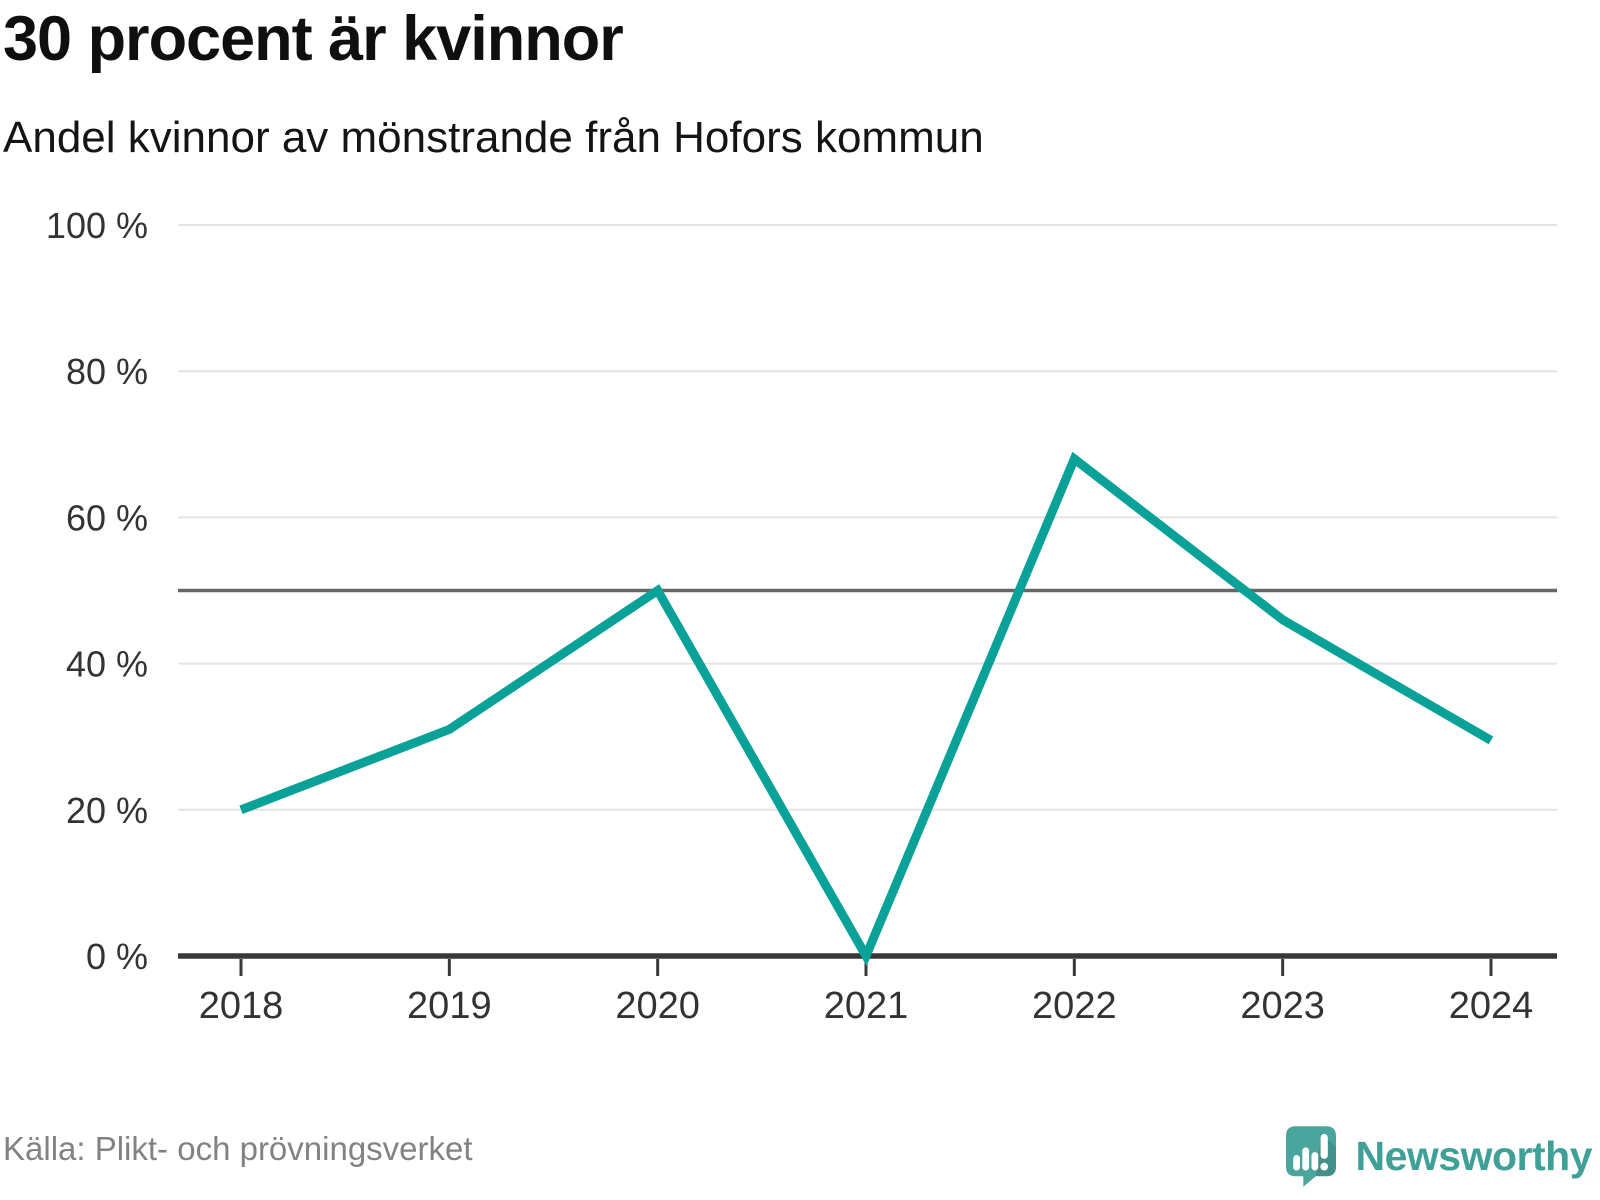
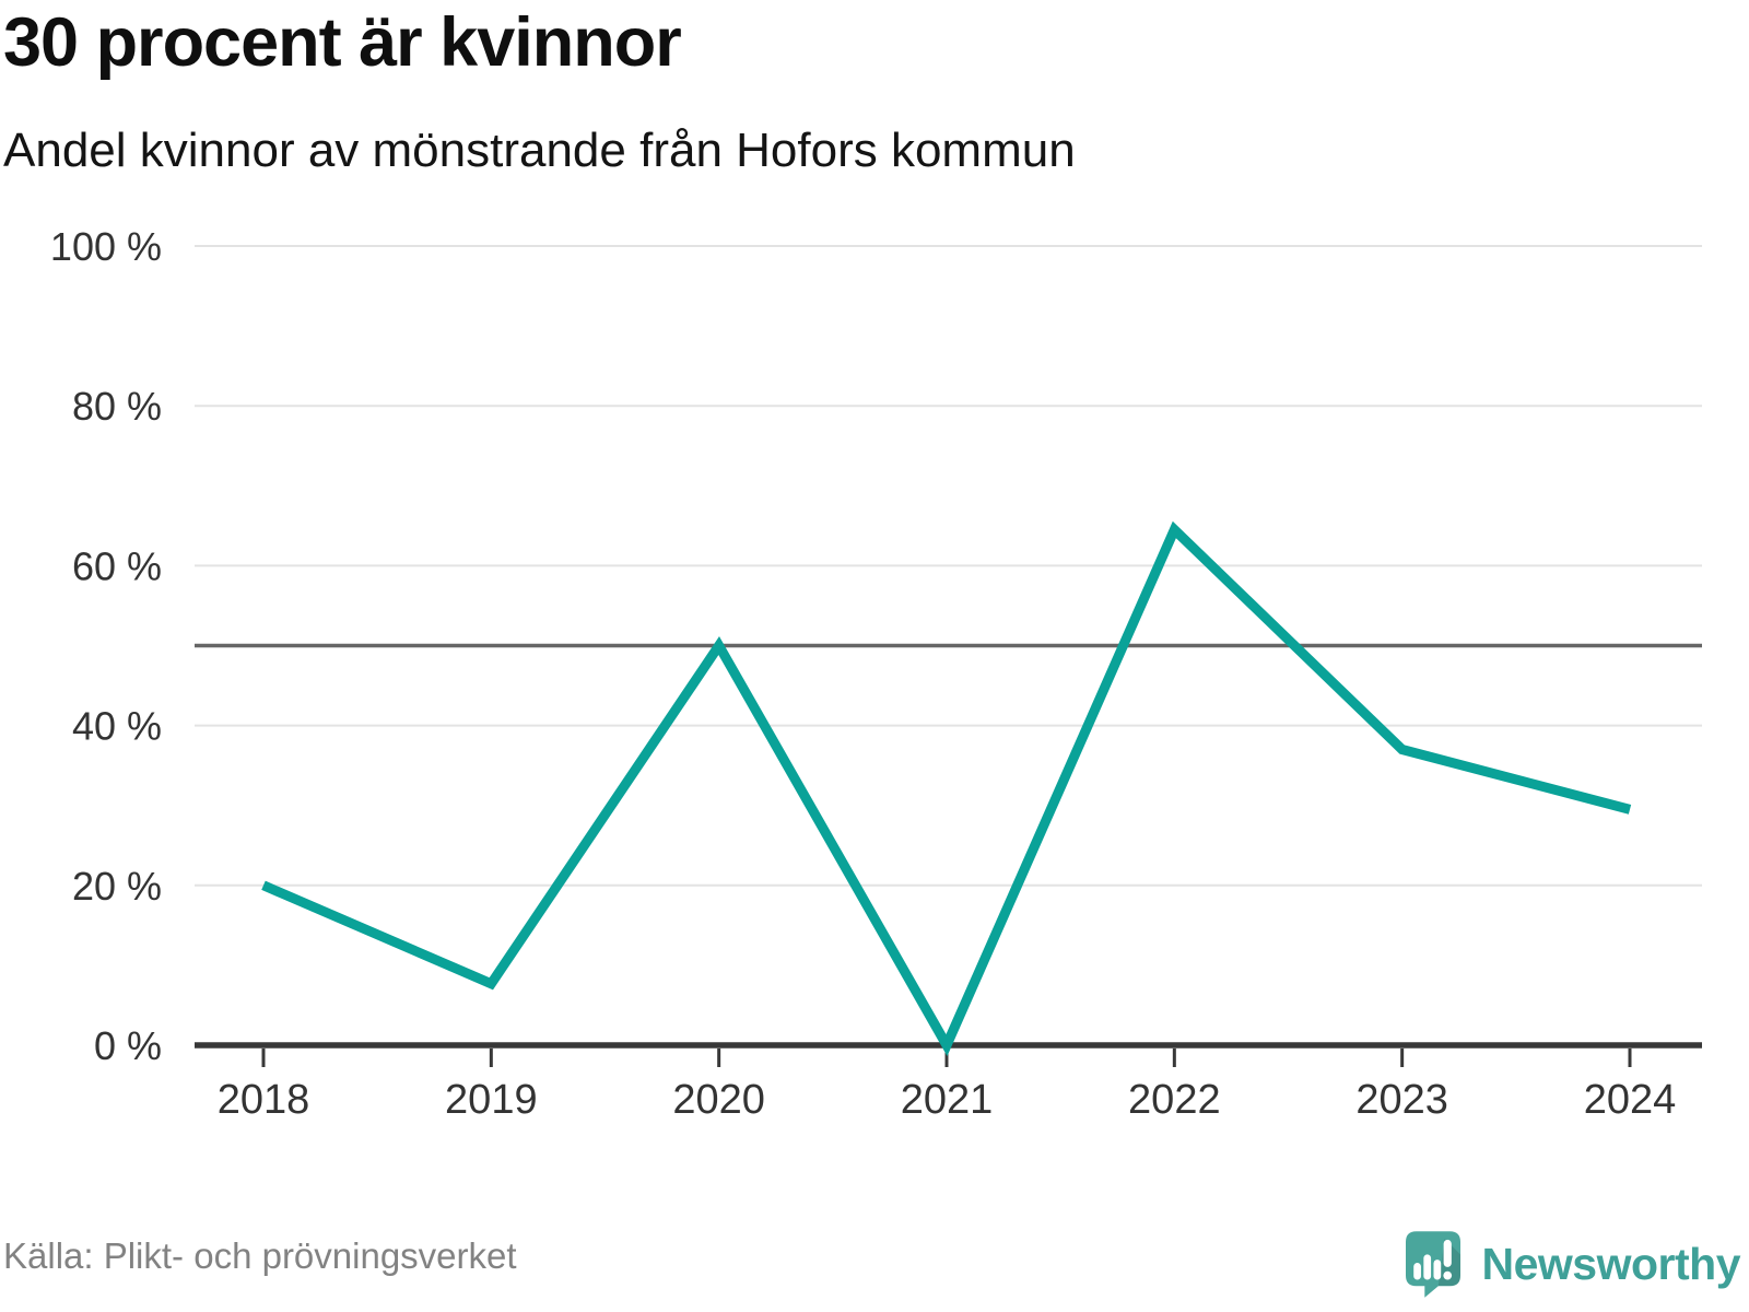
2019: 31% -> 8%
2022: 68% -> 64%
2023: 46% -> 37%
